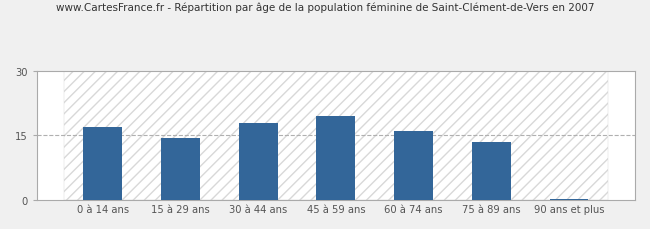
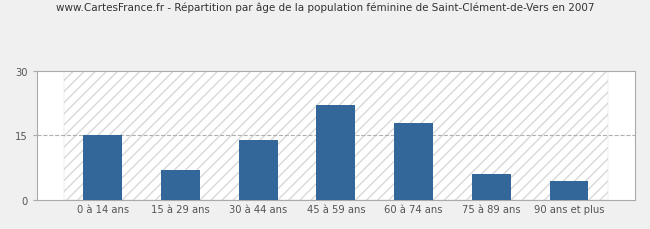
0 à 14 ans: 17.0 -> 15.0
15 à 29 ans: 14.5 -> 7.0
30 à 44 ans: 18.0 -> 14.0
45 à 59 ans: 19.5 -> 22.0
60 à 74 ans: 16.0 -> 18.0
75 à 89 ans: 13.5 -> 6.0
90 ans et plus: 0.3 -> 4.5
